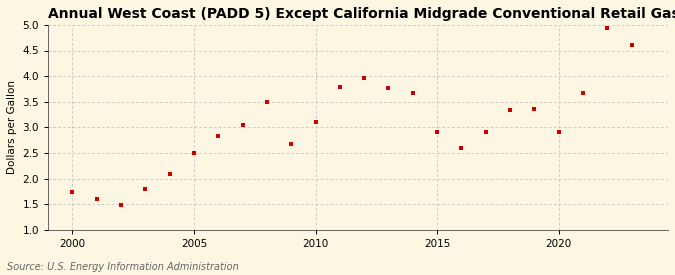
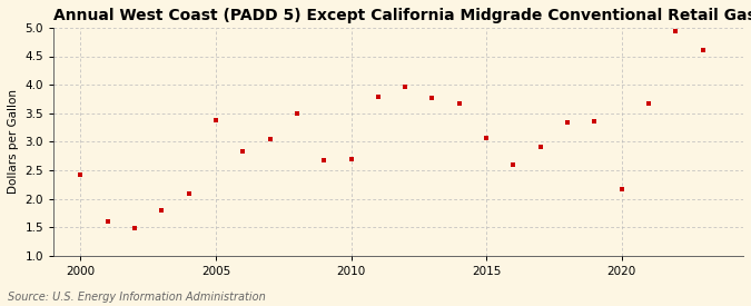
2000: 1.73 -> 2.42
2005: 2.49 -> 3.38
2010: 3.10 -> 2.70
2015: 2.90 -> 3.06
2020: 2.91 -> 2.16
